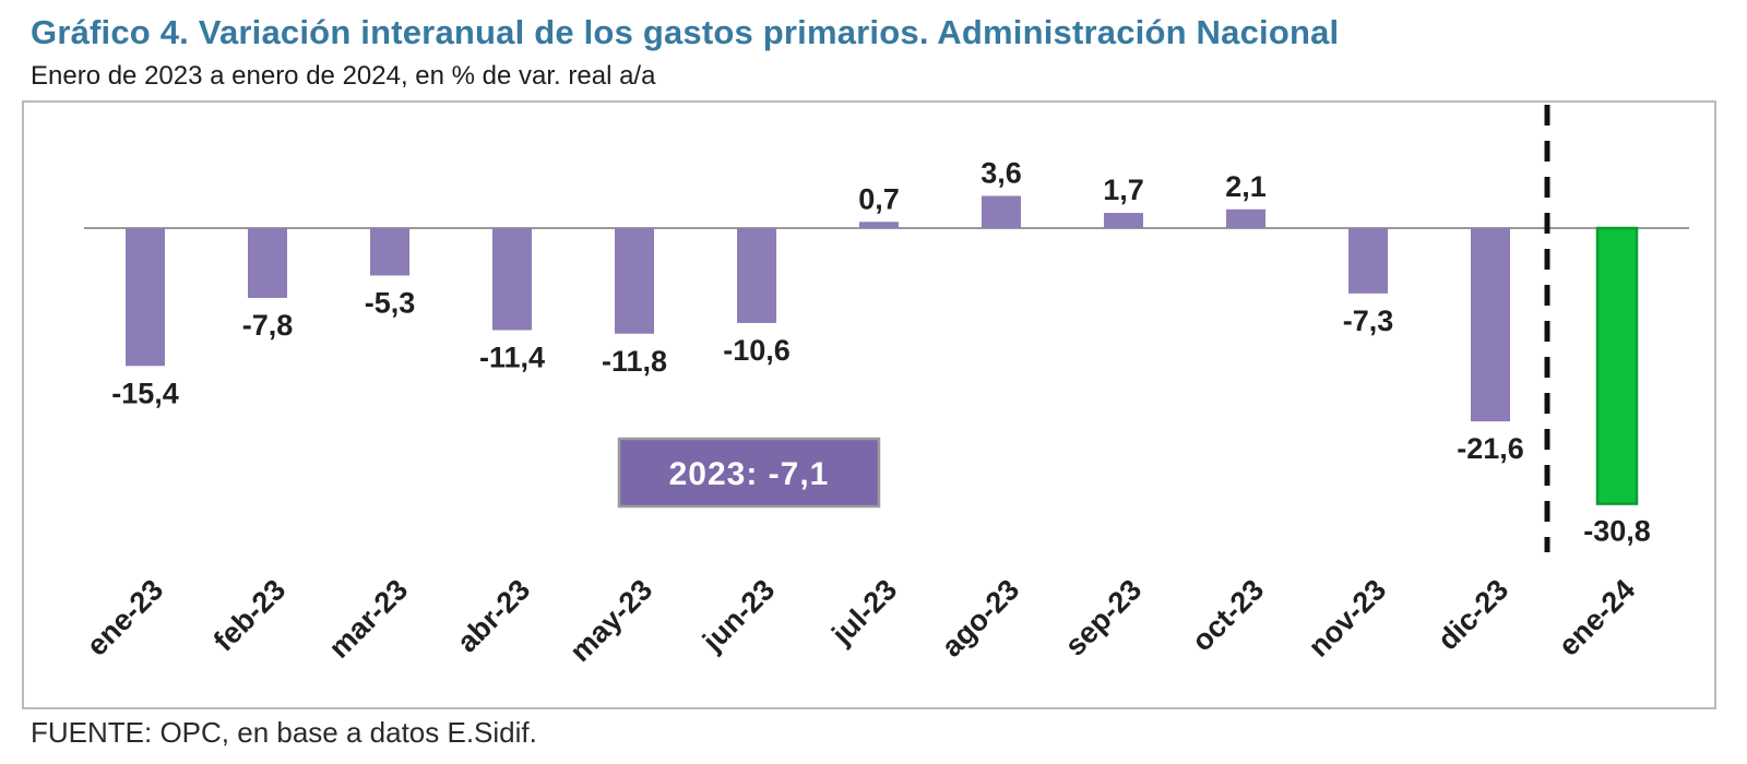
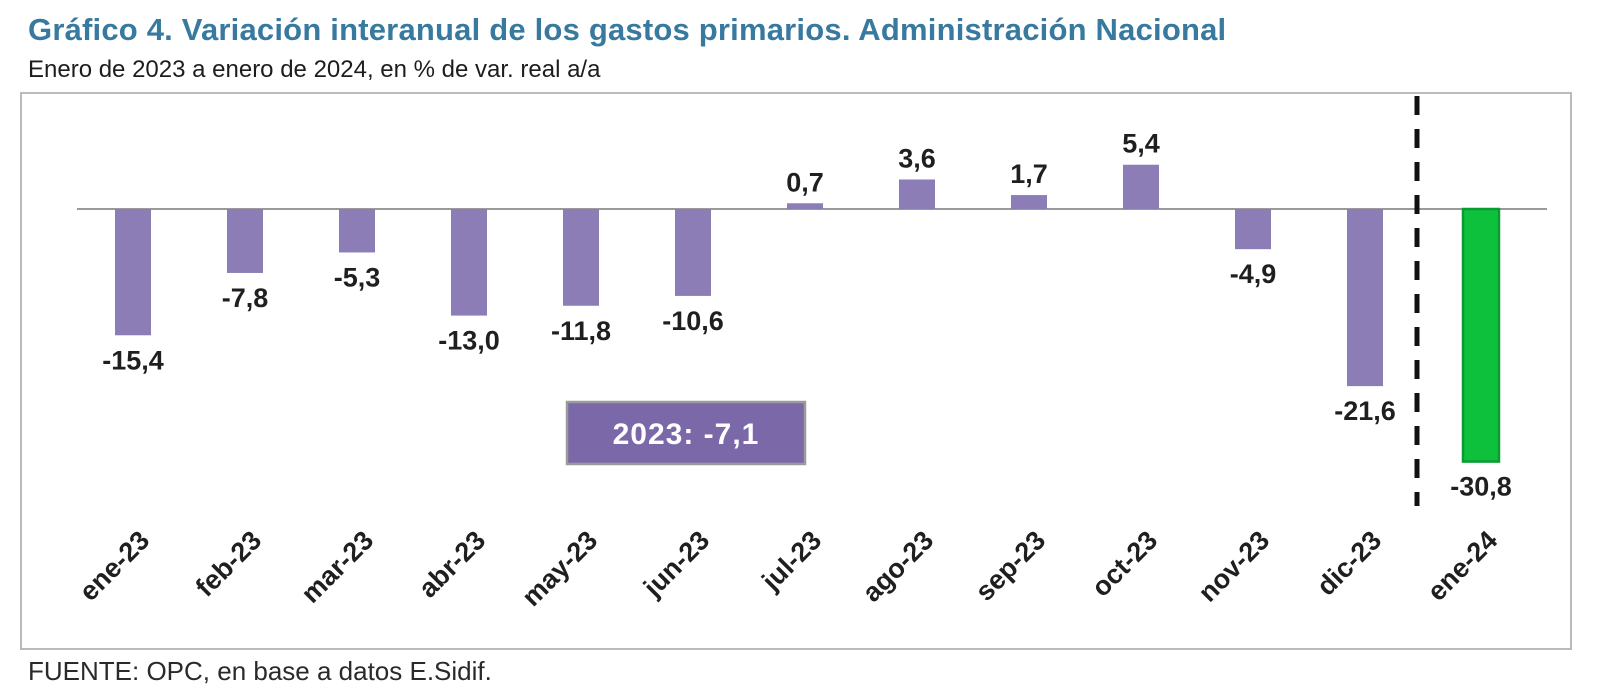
abr-23: -11,4 -> -13,0
oct-23: 2,1 -> 5,4
nov-23: -7,3 -> -4,9
